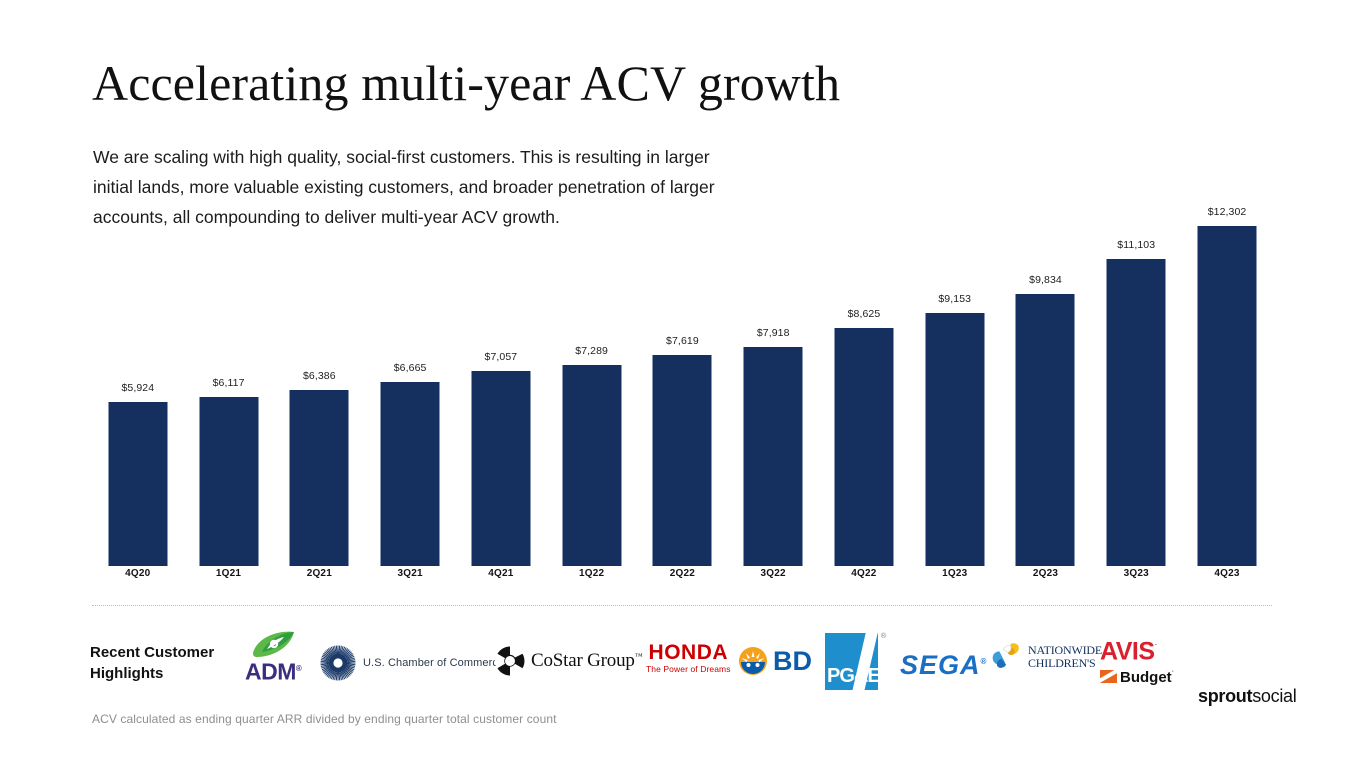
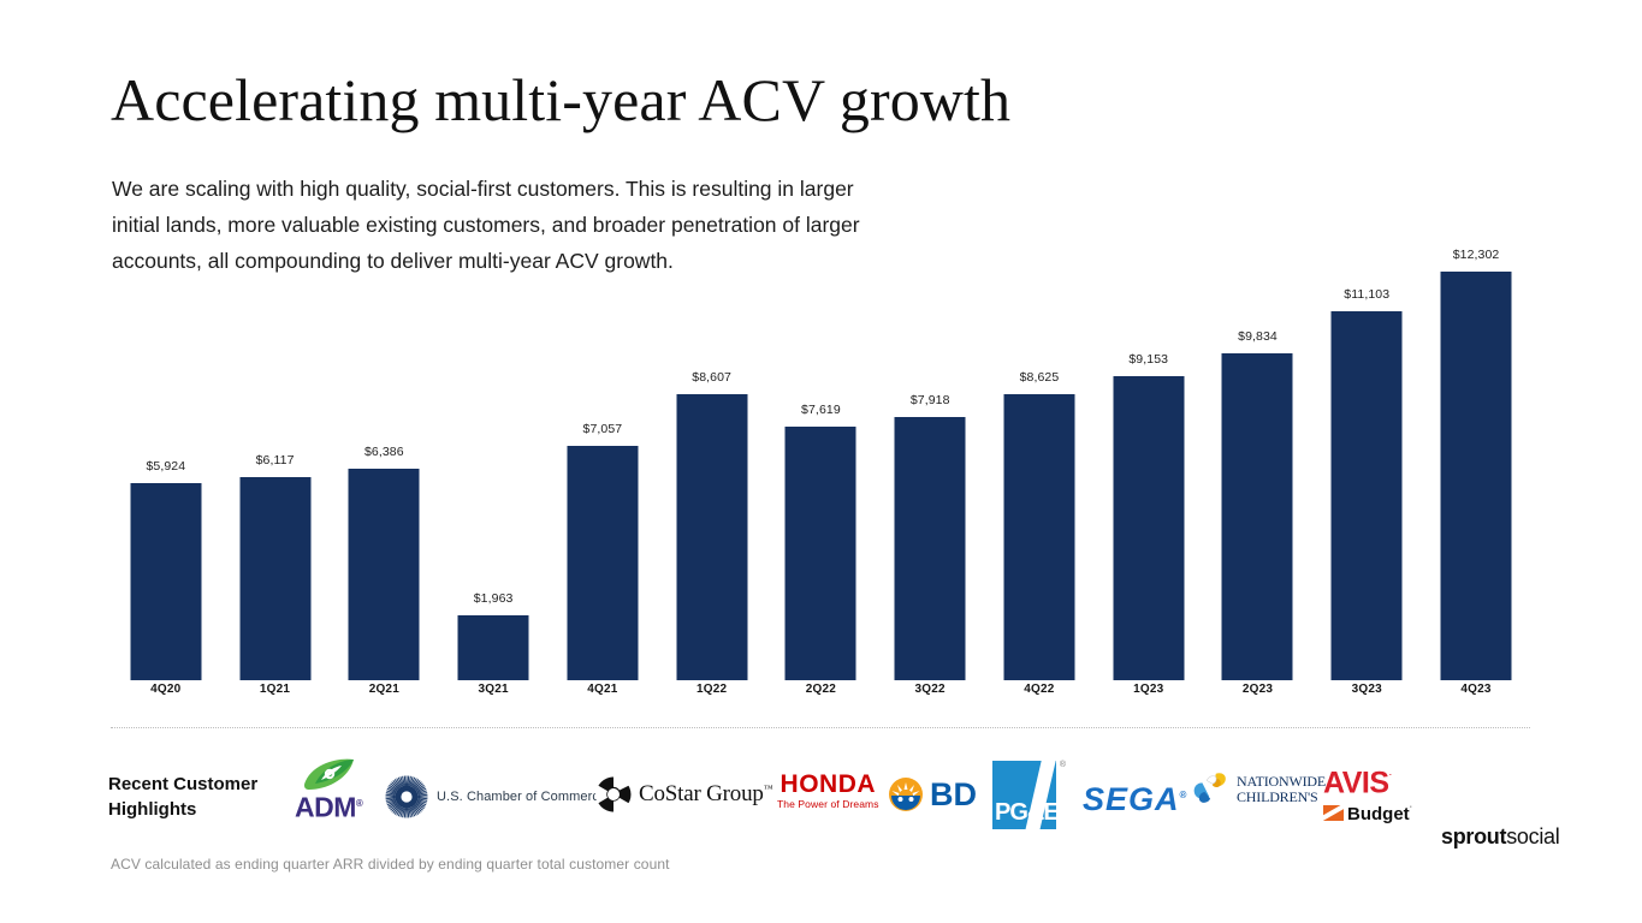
3Q21: $6,665 -> $1,963
1Q22: $7,289 -> $8,607
